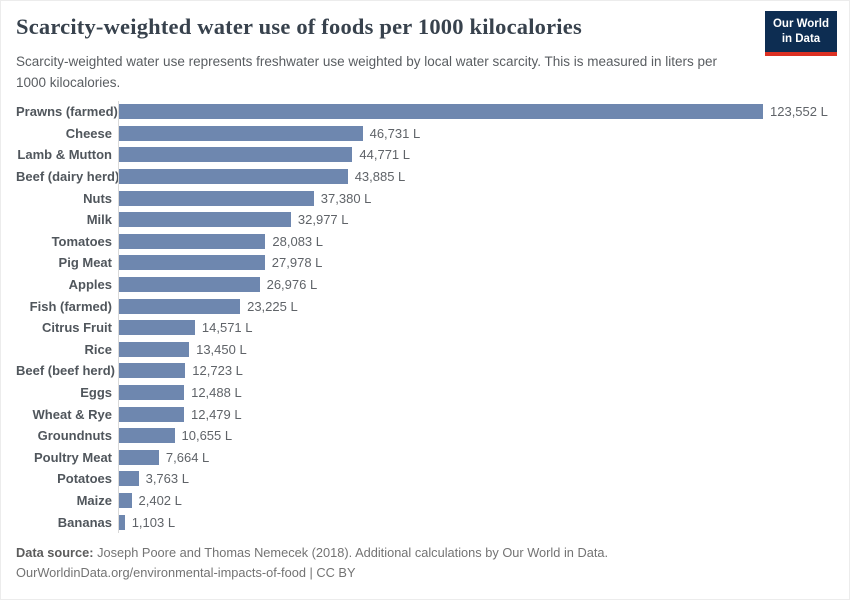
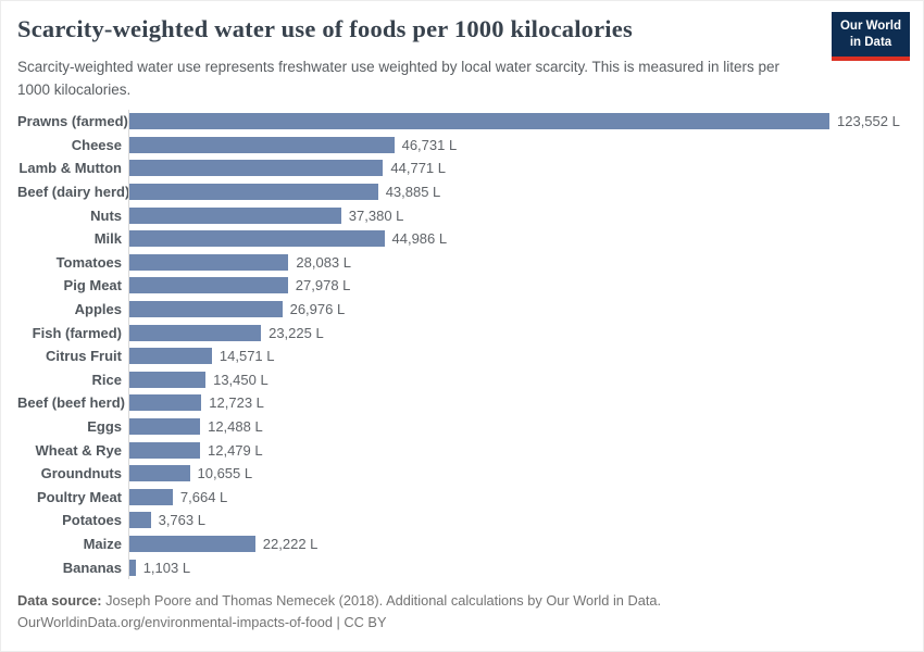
Milk: 32,977 -> 44,986
Maize: 2,402 -> 22,222
